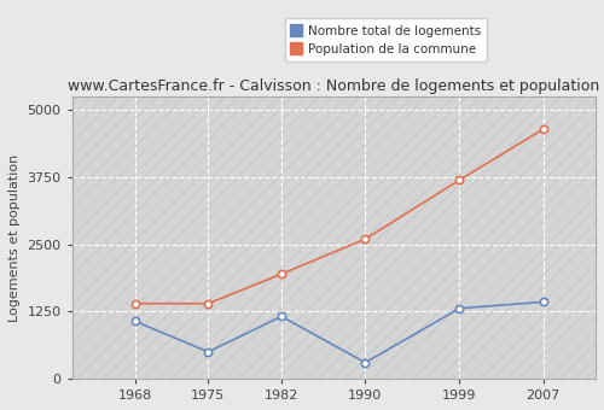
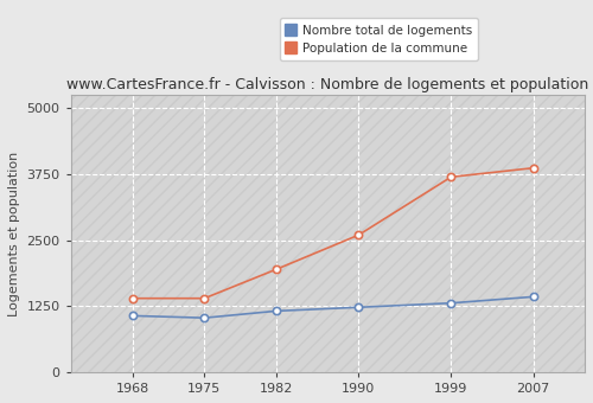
Nombre total de logements/1975: 500 -> 1030
Nombre total de logements/1990: 300 -> 1230
Population de la commune/2007: 4650 -> 3870
